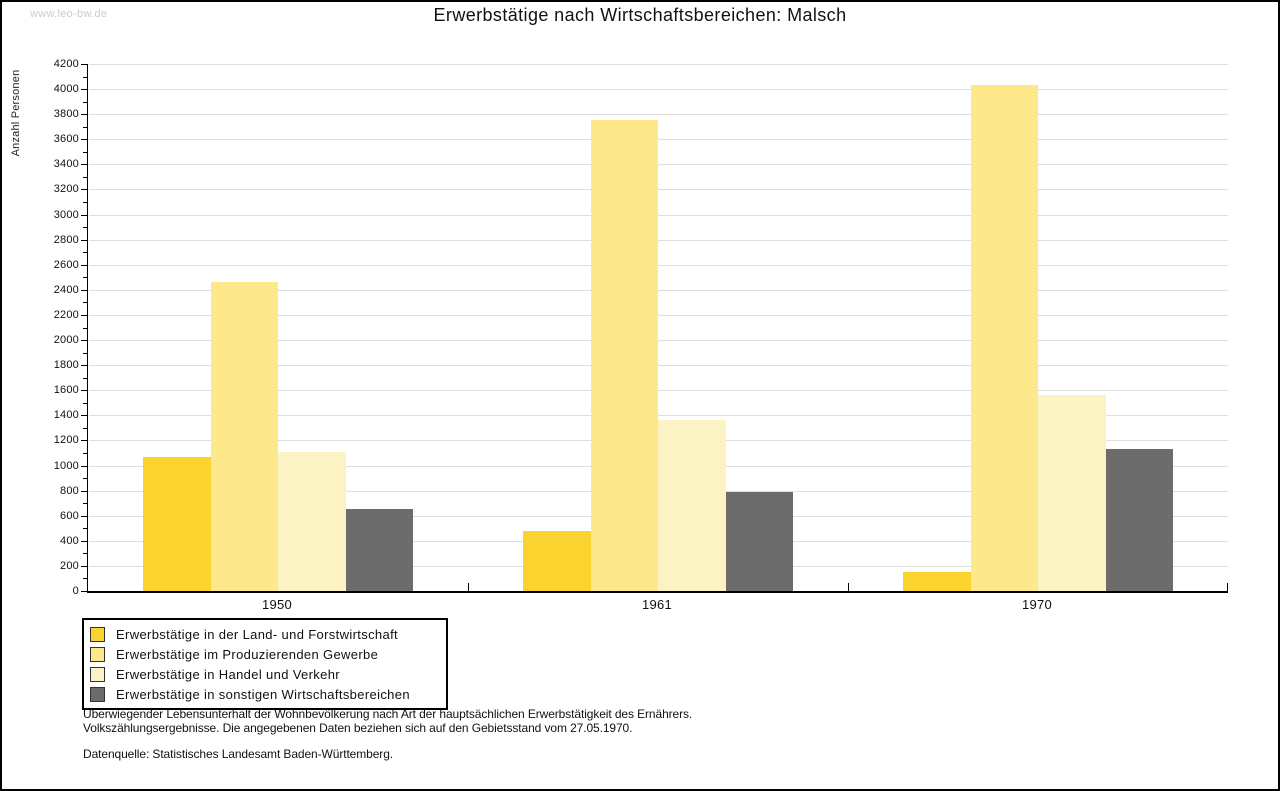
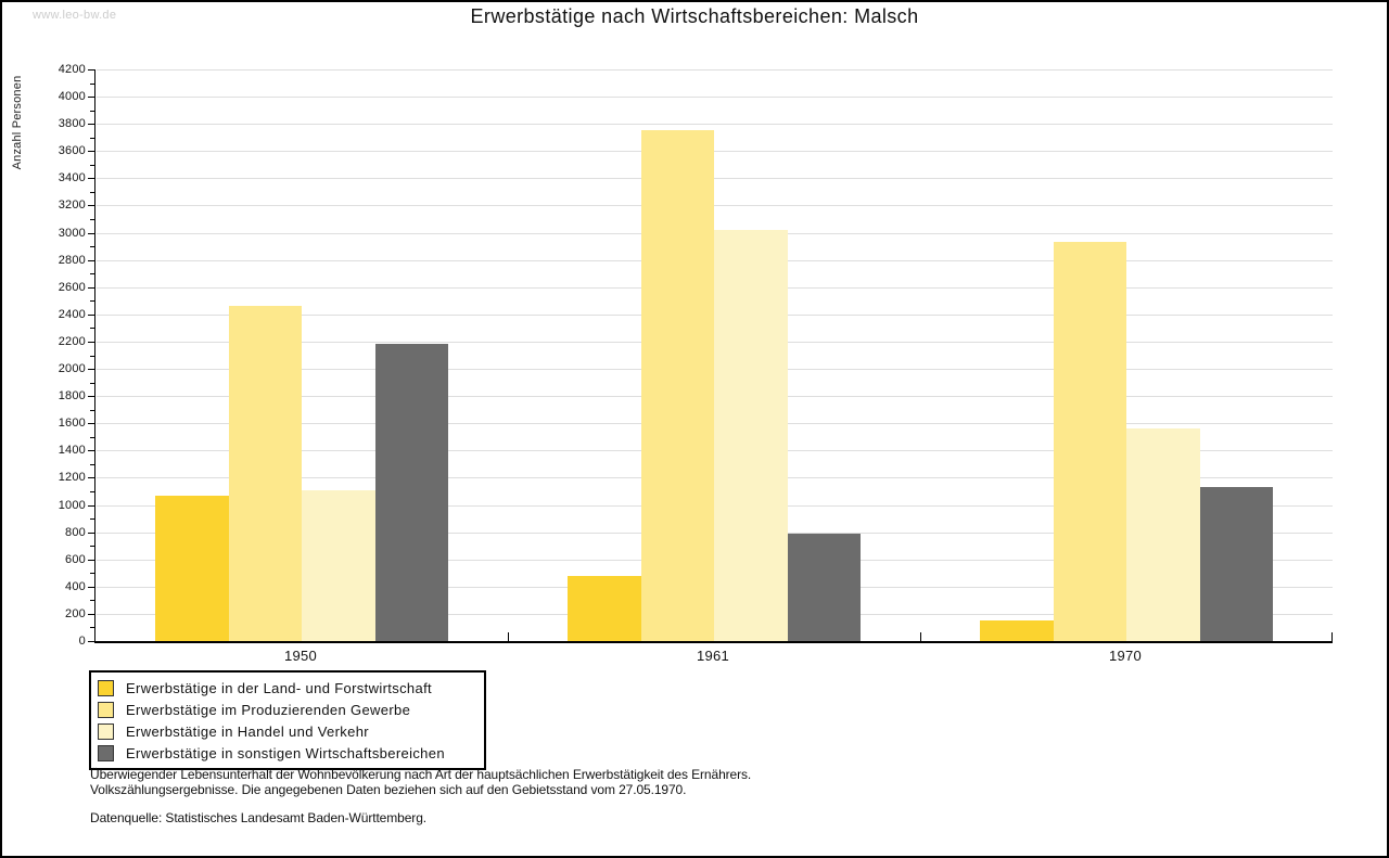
Erwerbstätige in sonstigen Wirtschaftsbereichen/1950: 650 -> 2180
Erwerbstätige in Handel und Verkehr/1961: 1360 -> 3020
Erwerbstätige im Produzierenden Gewerbe/1970: 4030 -> 2930
